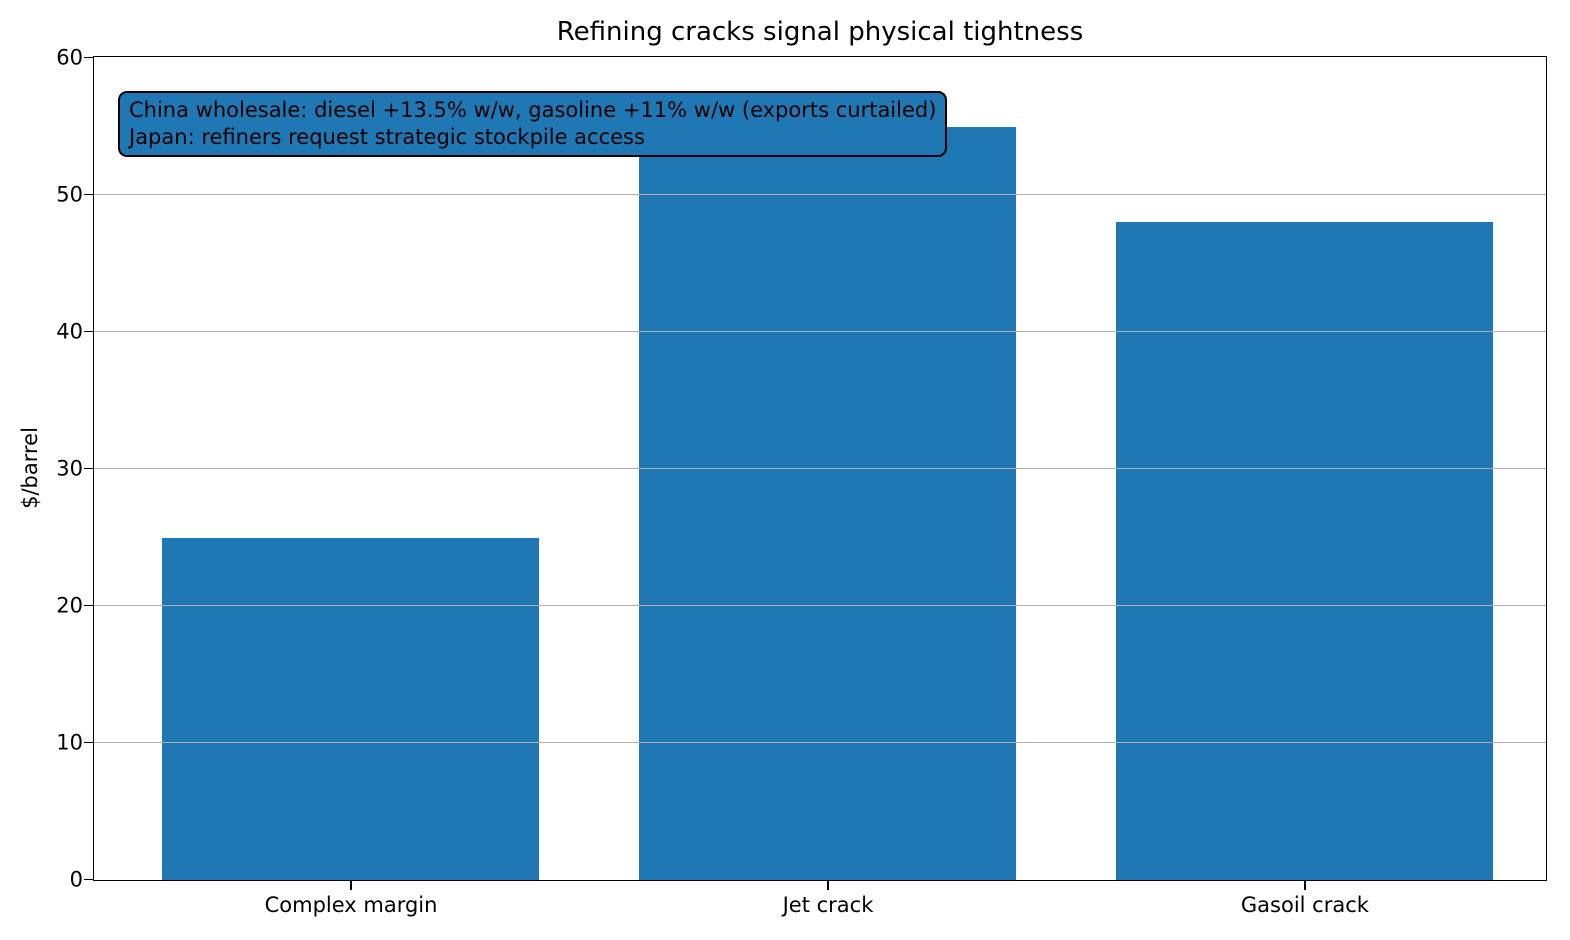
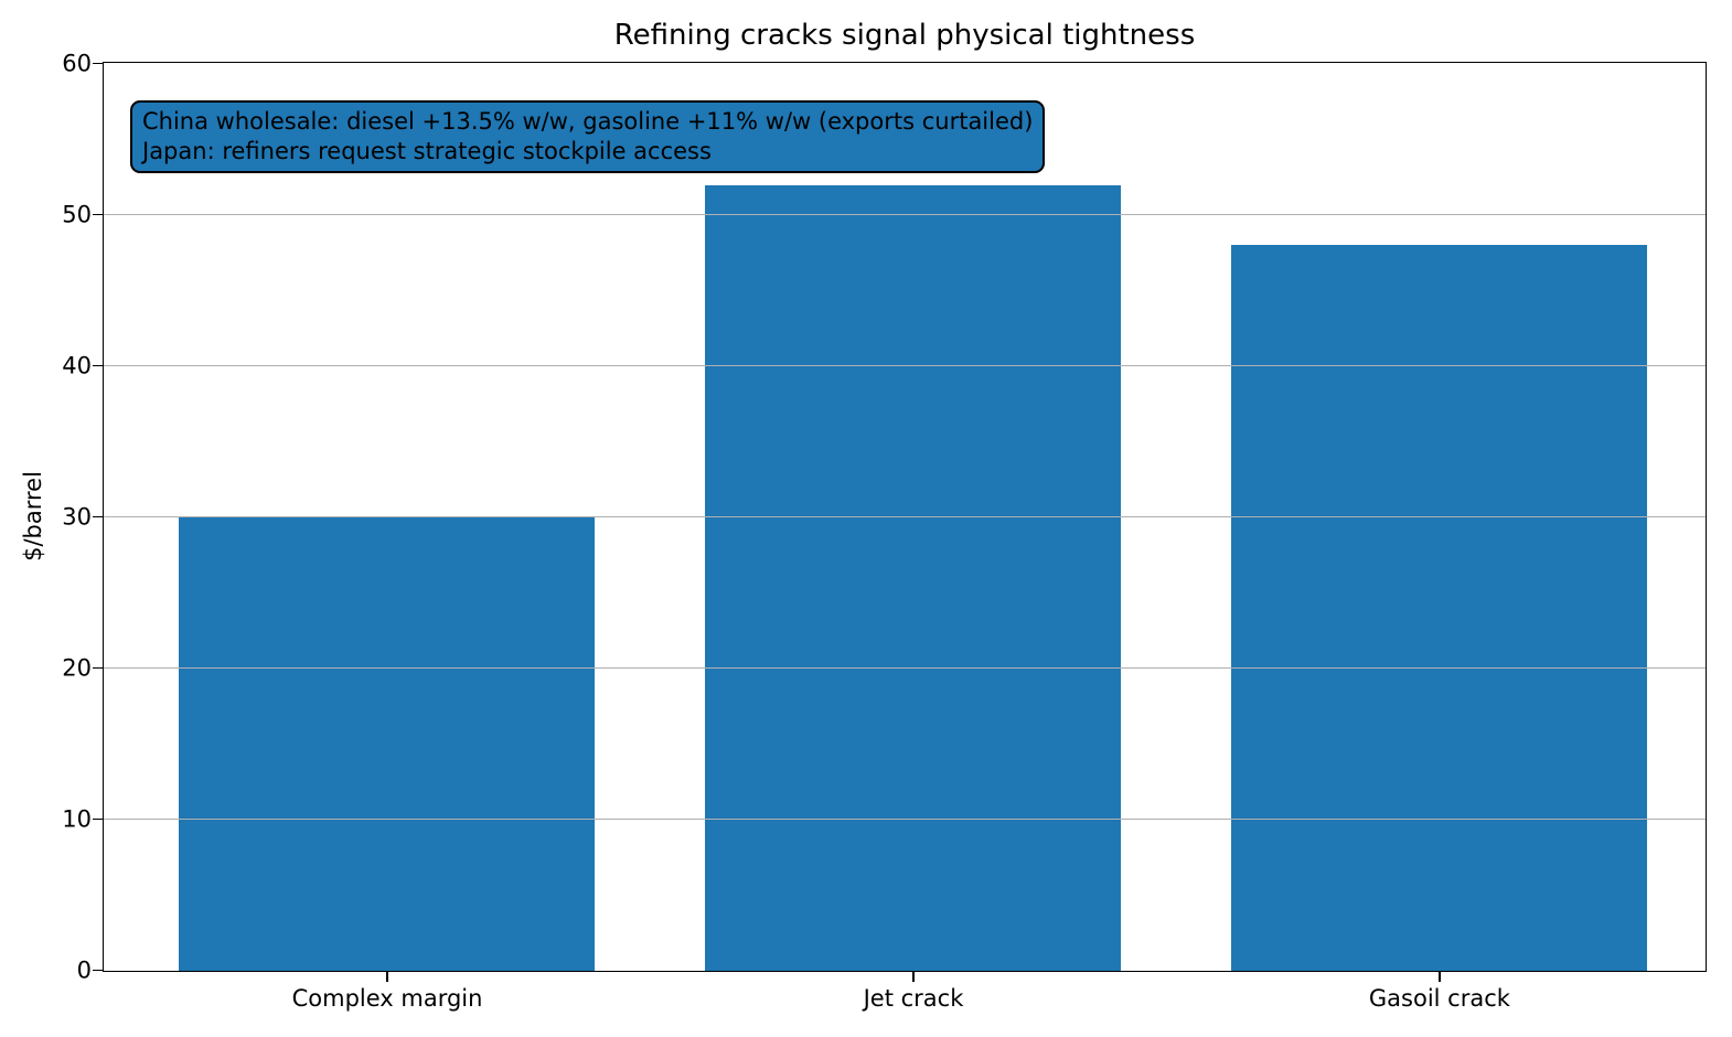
Complex margin: 25 -> 30
Jet crack: 55 -> 52
